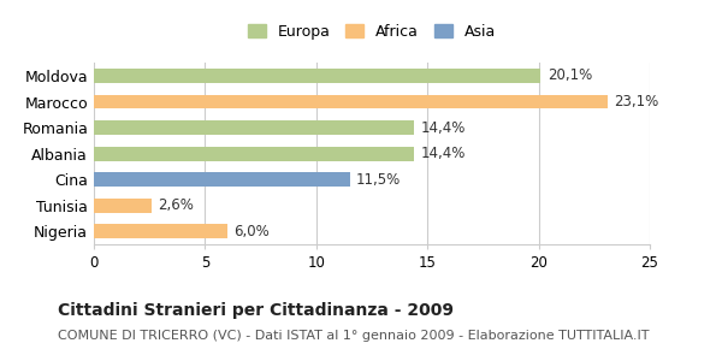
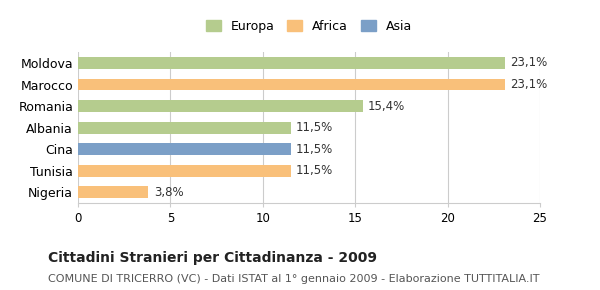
Moldova: 20,1% -> 23,1%
Romania: 14,4% -> 15,4%
Albania: 14,4% -> 11,5%
Tunisia: 2,6% -> 11,5%
Nigeria: 6,0% -> 3,8%
